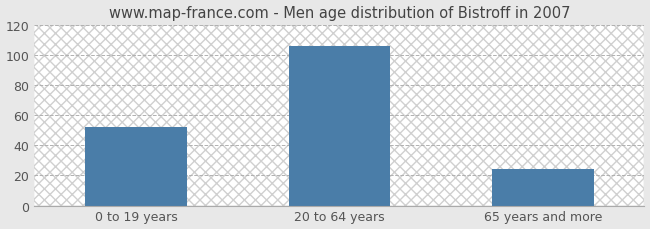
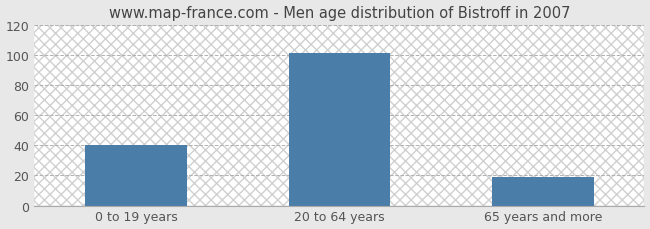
0 to 19 years: 52 -> 40
20 to 64 years: 106 -> 101
65 years and more: 24 -> 19
